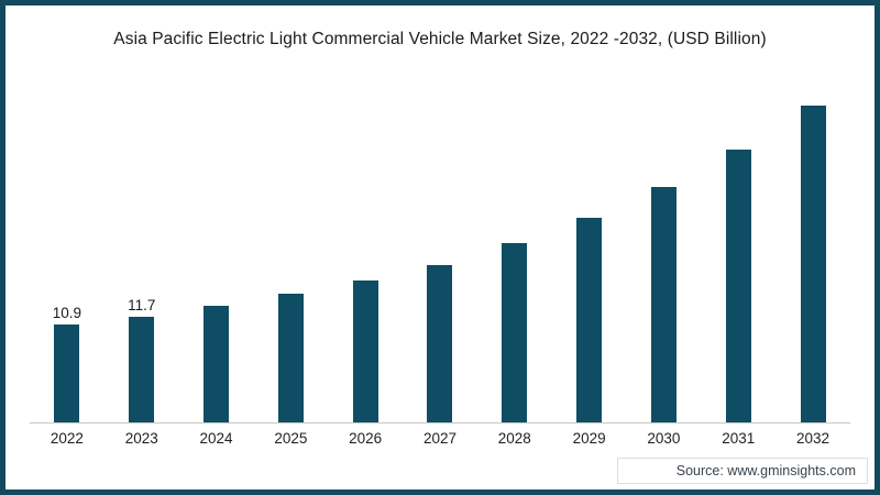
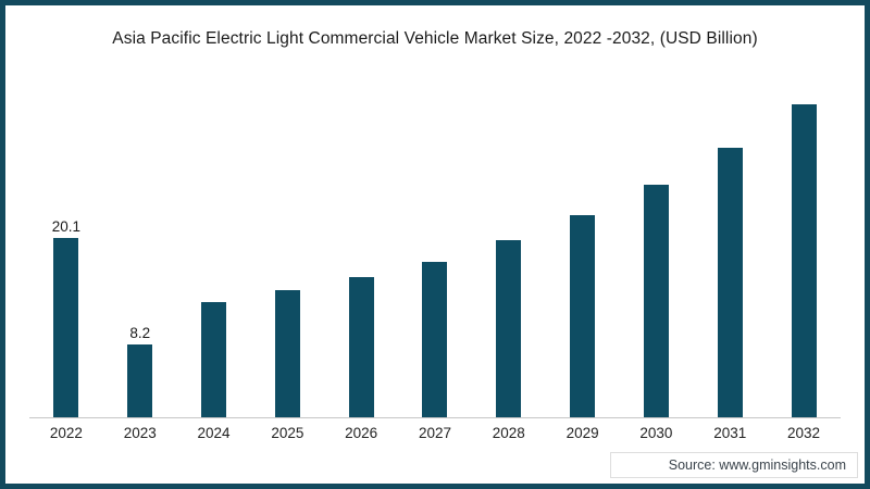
2022: 10.9 -> 20.1
2023: 11.7 -> 8.2
